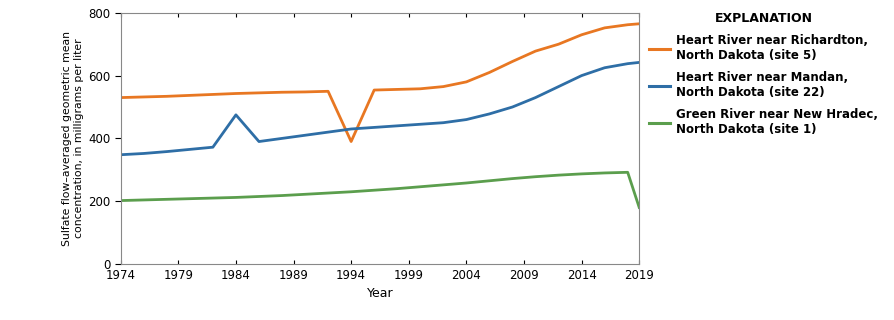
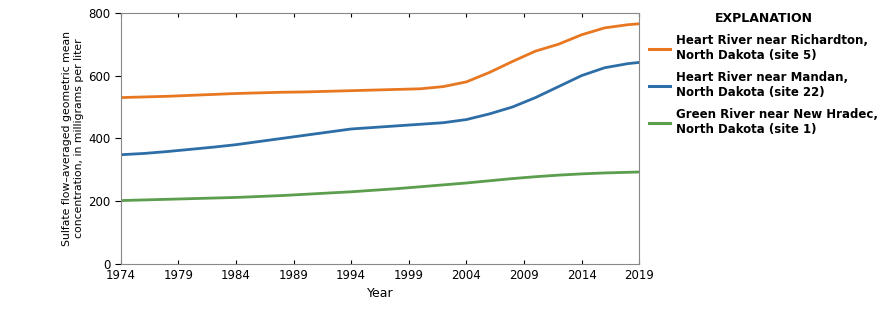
Heart River near Mandan, North Dakota (site 22)/1984: 475 -> 380
Heart River near Richardton, North Dakota (site 5)/1994: 390 -> 552
Green River near New Hradec, North Dakota (site 1)/2019: 180 -> 293
